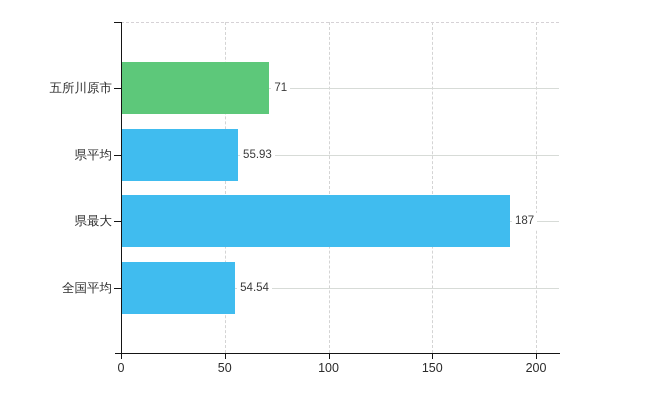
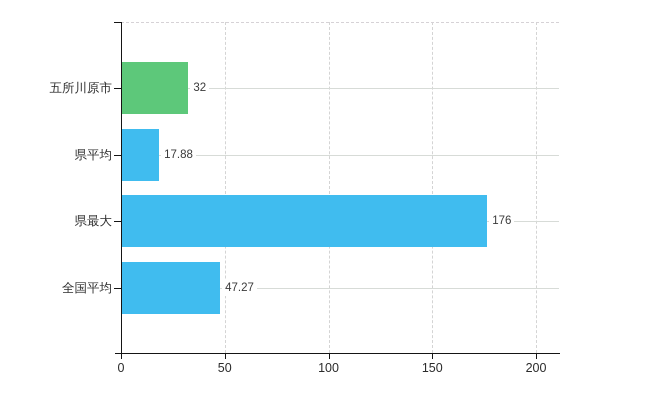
五所川原市: 71 -> 32
県平均: 55.93 -> 17.88
県最大: 187 -> 176
全国平均: 54.54 -> 47.27
